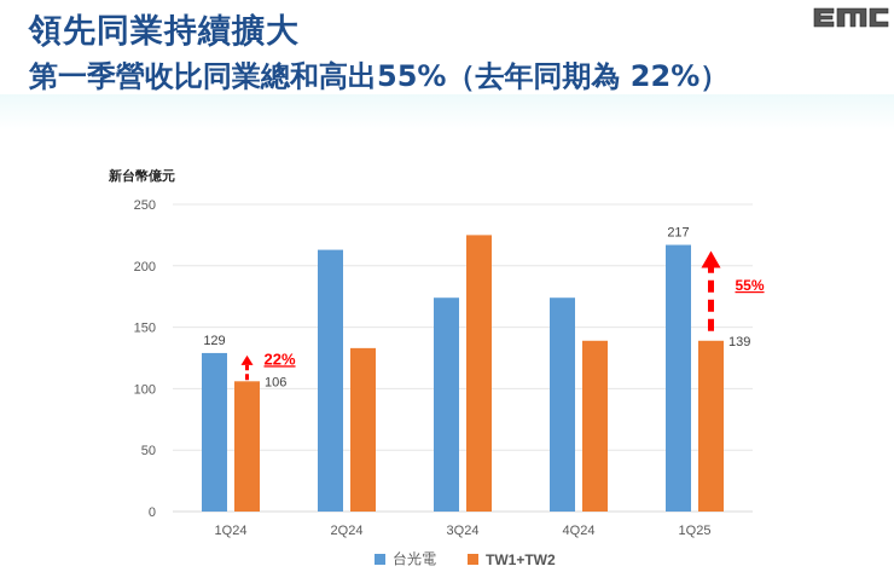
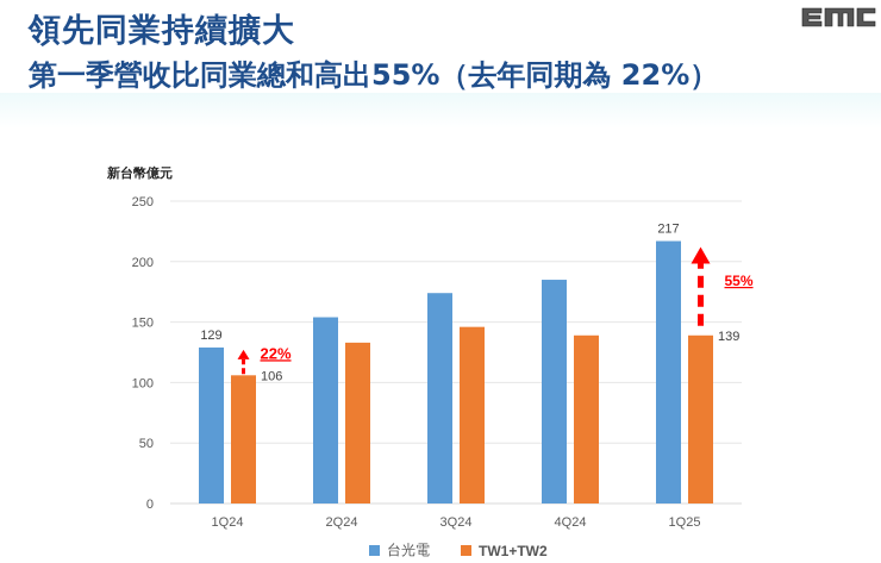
台光電/2Q24: 213 -> 154
TW1+TW2/3Q24: 225 -> 146
台光電/4Q24: 174 -> 185
